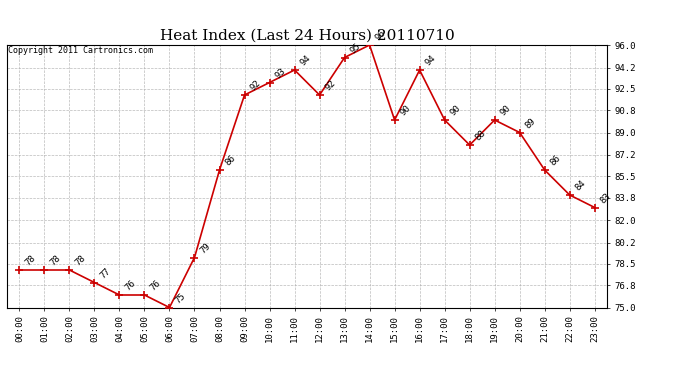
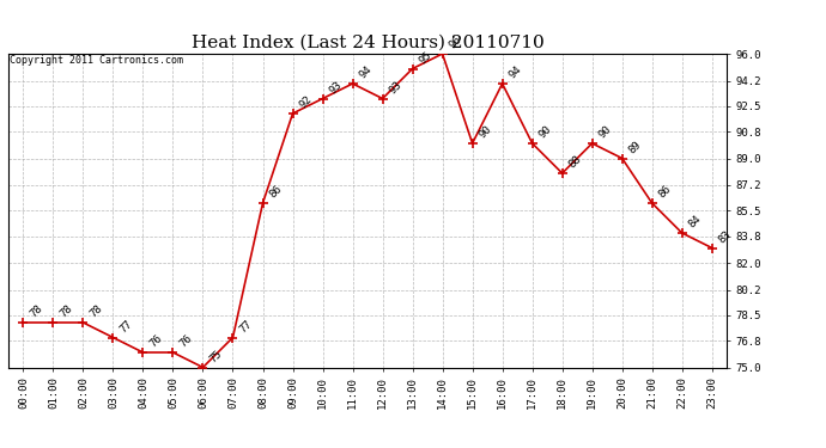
07:00: 79 -> 77
12:00: 92 -> 93
